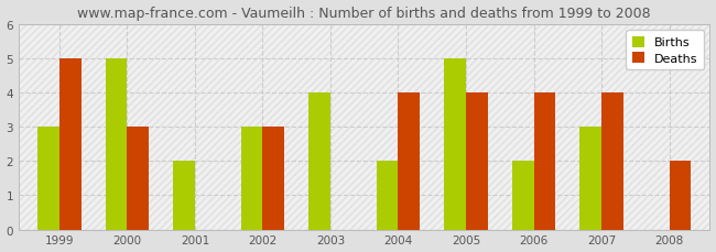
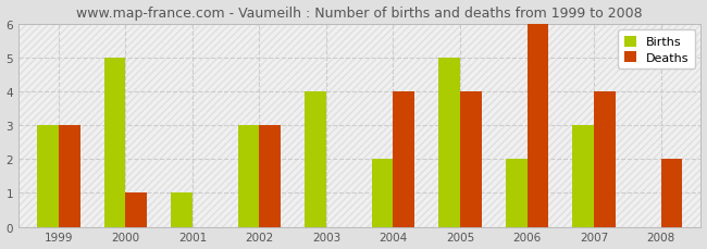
Deaths/1999: 5 -> 3
Deaths/2000: 3 -> 1
Births/2001: 2 -> 1
Deaths/2006: 4 -> 6
